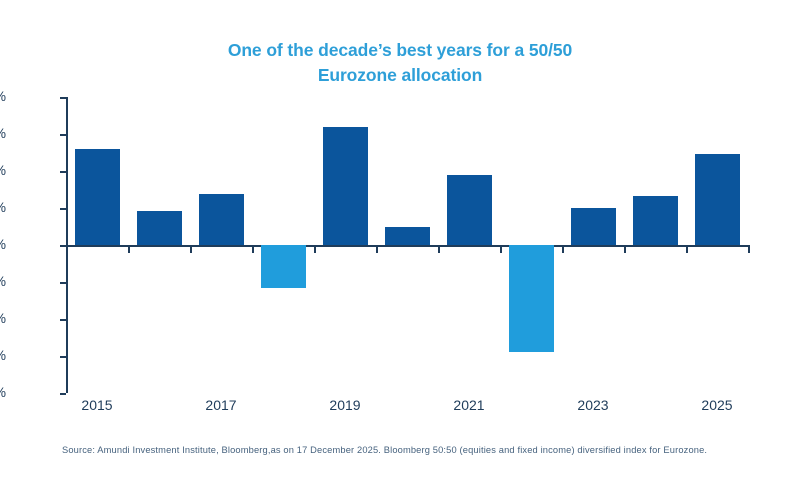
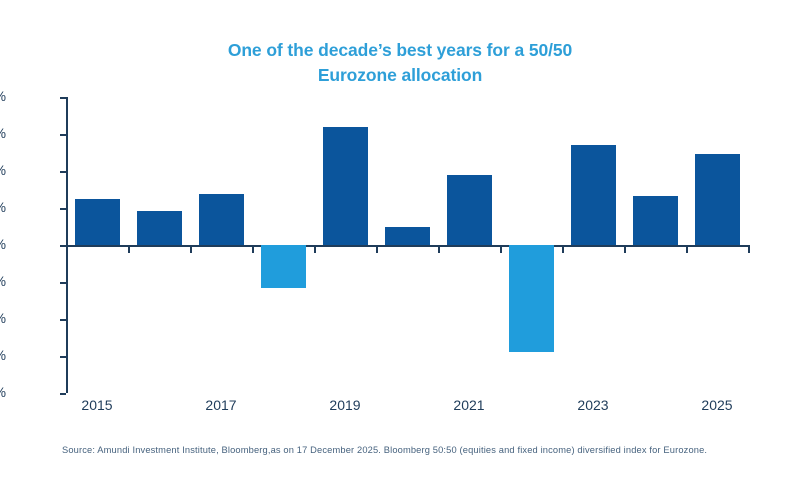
2015: 13% -> 6%
2023: 5% -> 14%
